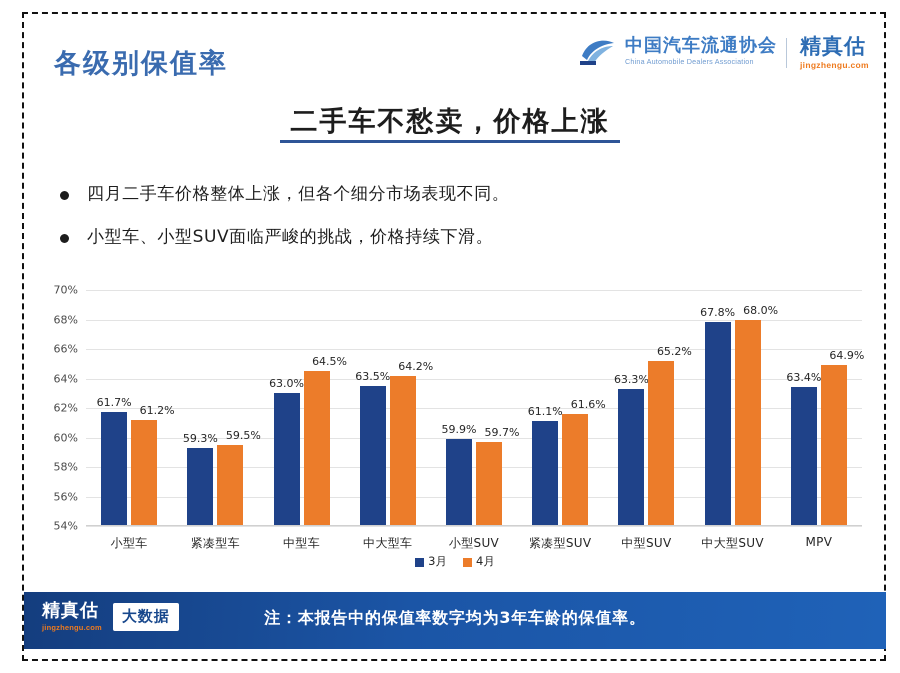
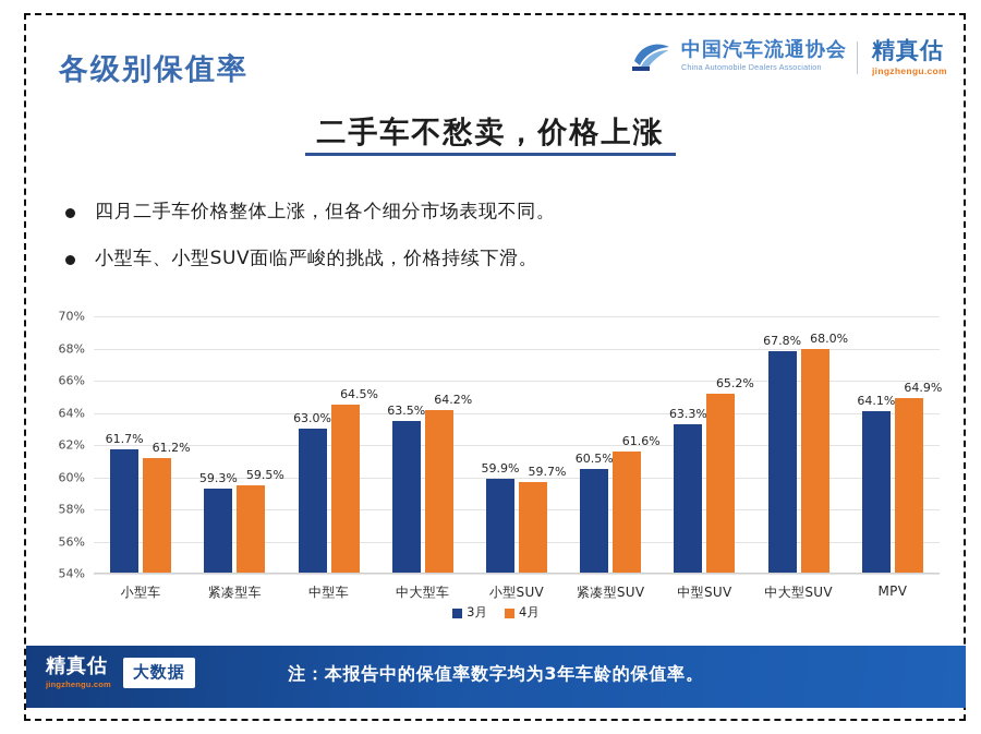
3月/紧凑型SUV: 61.1% -> 60.5%
3月/MPV: 63.4% -> 64.1%
